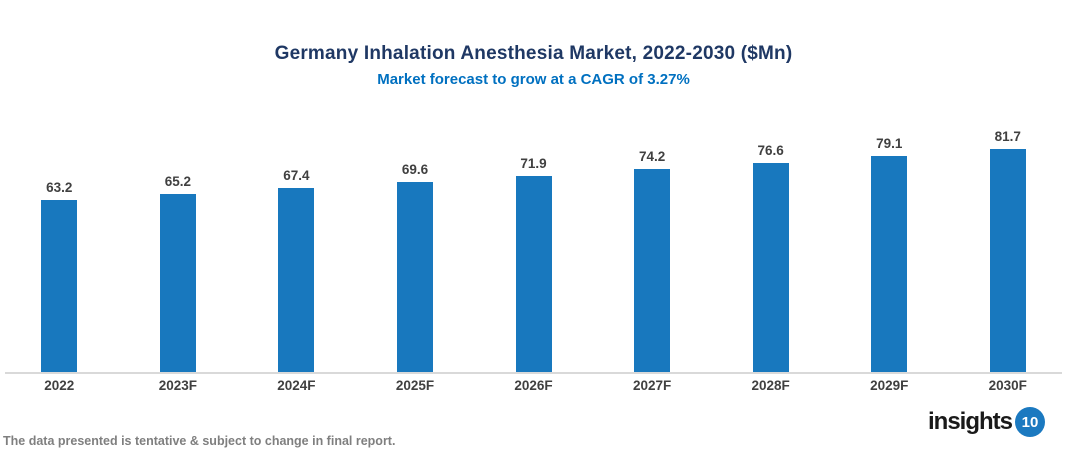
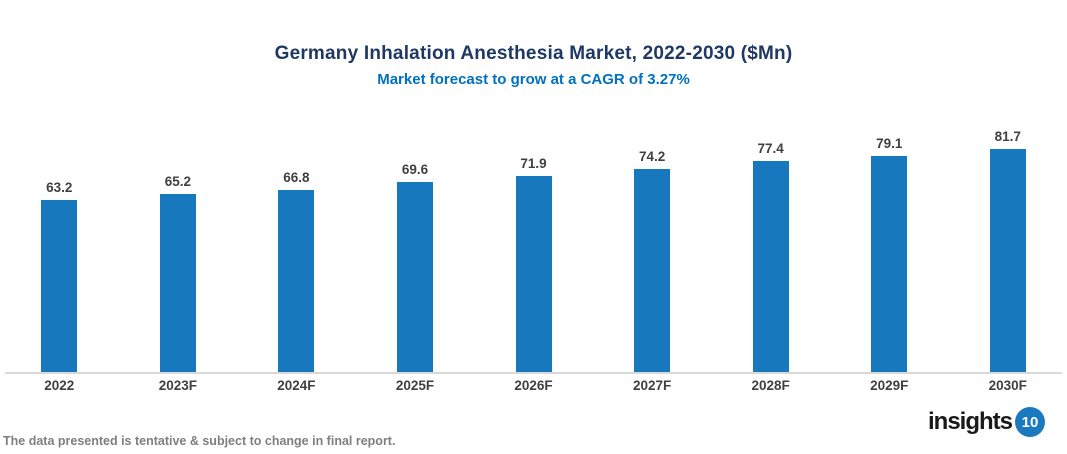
2024F: 67.4 -> 66.8
2028F: 76.6 -> 77.4
